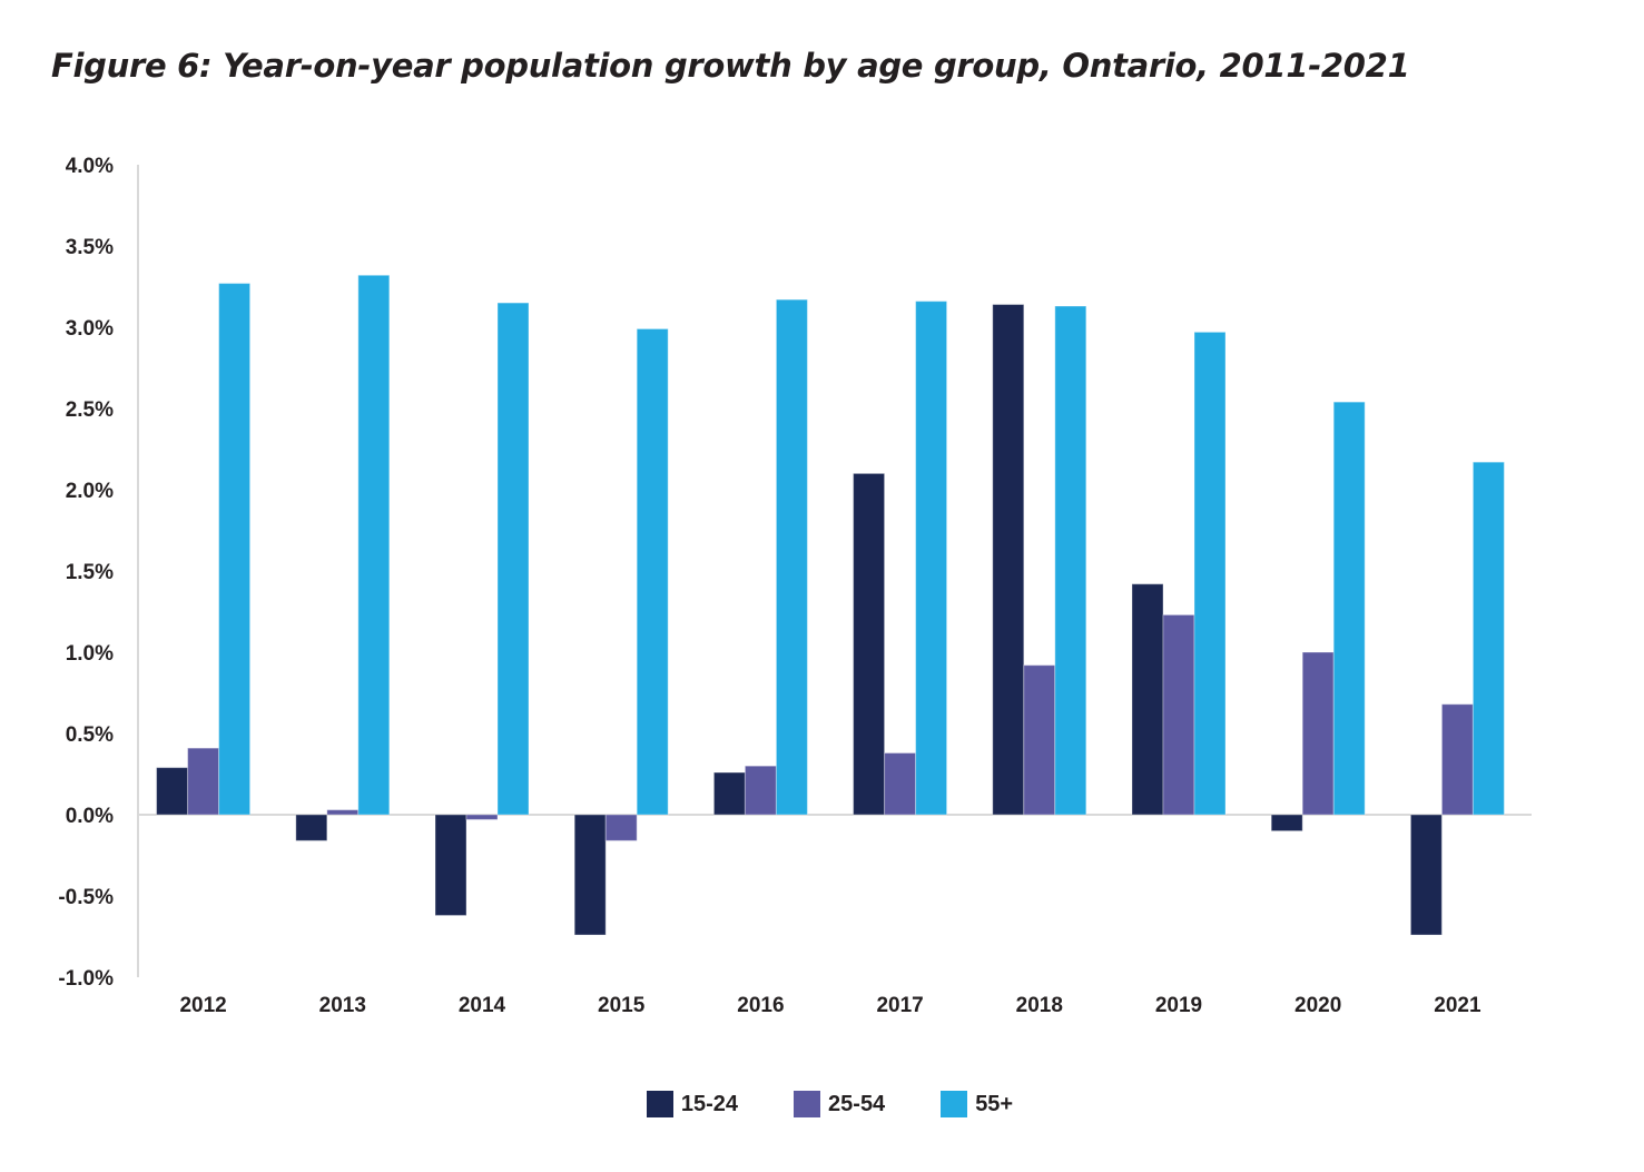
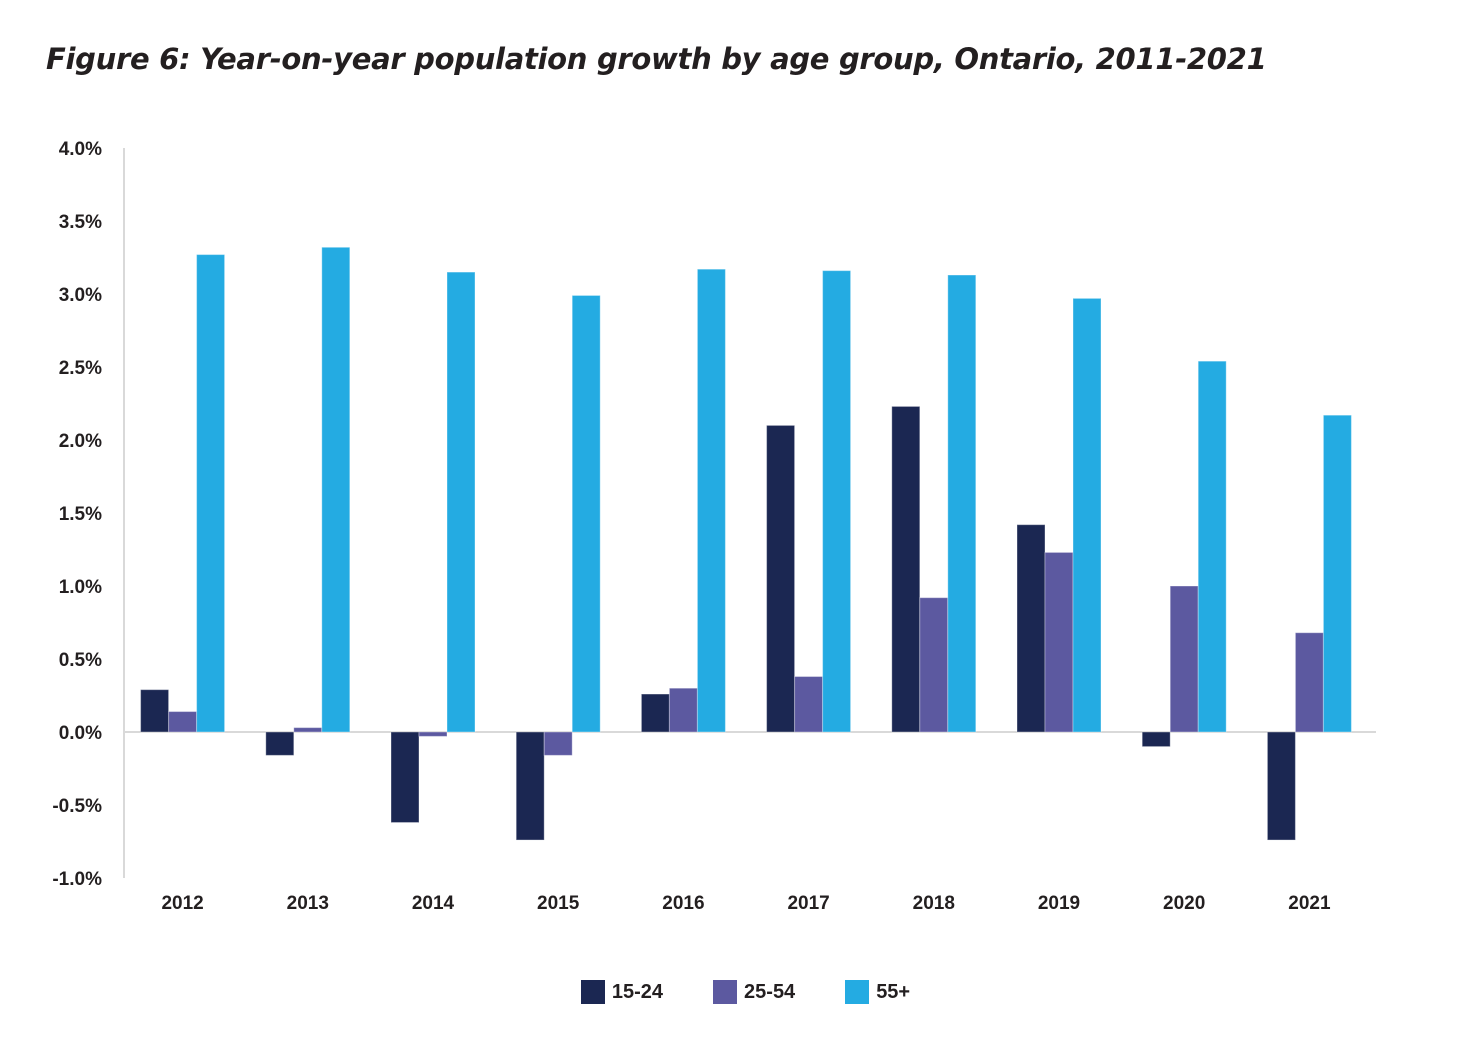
25-54/2012: 0.41% -> 0.14%
15-24/2018: 3.14% -> 2.23%
